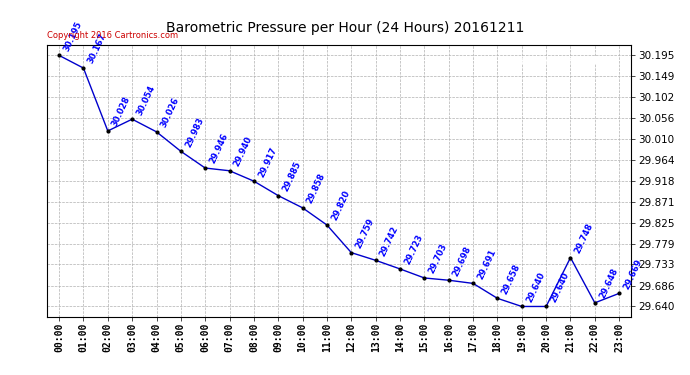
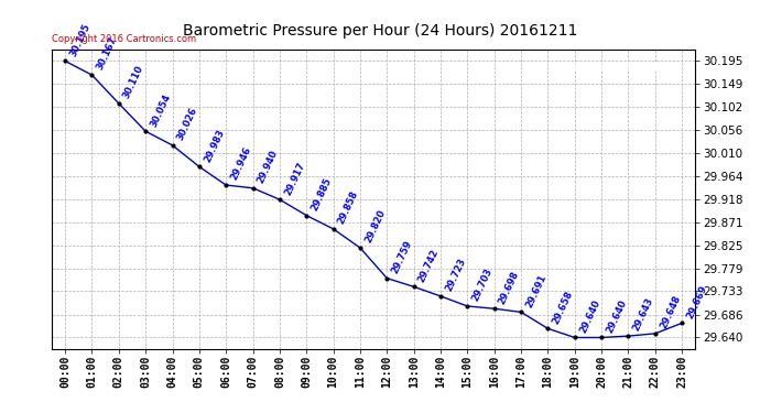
02:00: 30.028 -> 30.110
21:00: 29.748 -> 29.643
